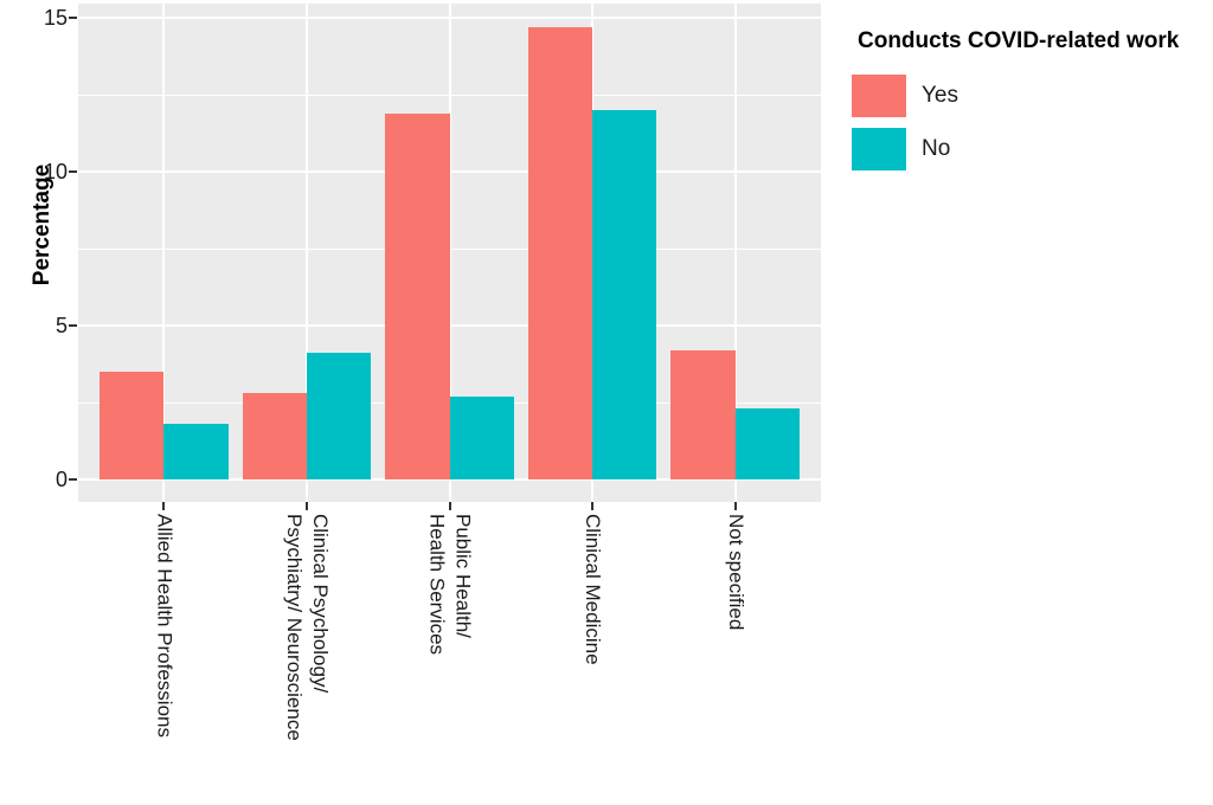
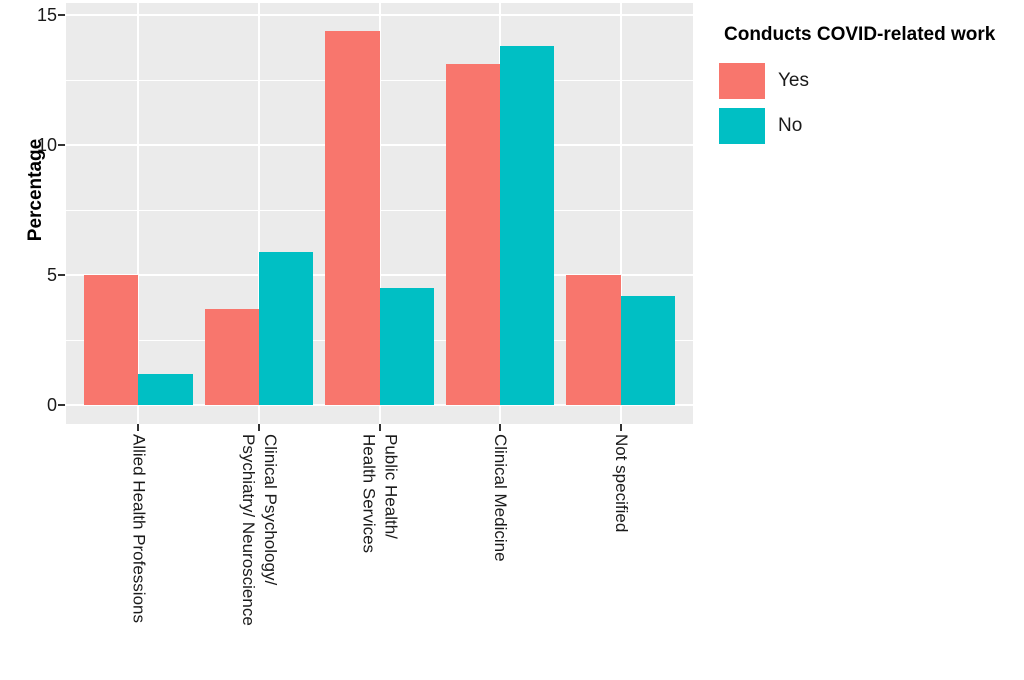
Yes/Allied Health Professions: 3.5 -> 5.0
No/Allied Health Professions: 1.8 -> 1.2
Yes/Clinical Psychology/ Psychiatry/ Neuroscience: 2.8 -> 3.7
No/Clinical Psychology/ Psychiatry/ Neuroscience: 4.1 -> 5.9
Yes/Public Health/ Health Services: 11.9 -> 14.4
No/Public Health/ Health Services: 2.7 -> 4.5
Yes/Clinical Medicine: 14.7 -> 13.1
No/Clinical Medicine: 12.0 -> 13.8
Yes/Not specified: 4.2 -> 5.0
No/Not specified: 2.3 -> 4.2
